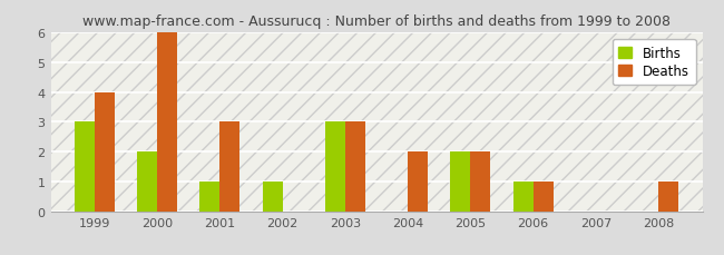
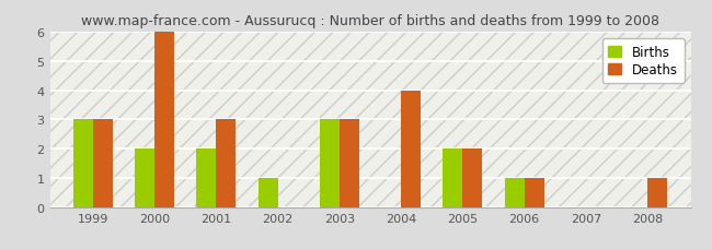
Deaths/1999: 4 -> 3
Births/2001: 1 -> 2
Deaths/2004: 2 -> 4
